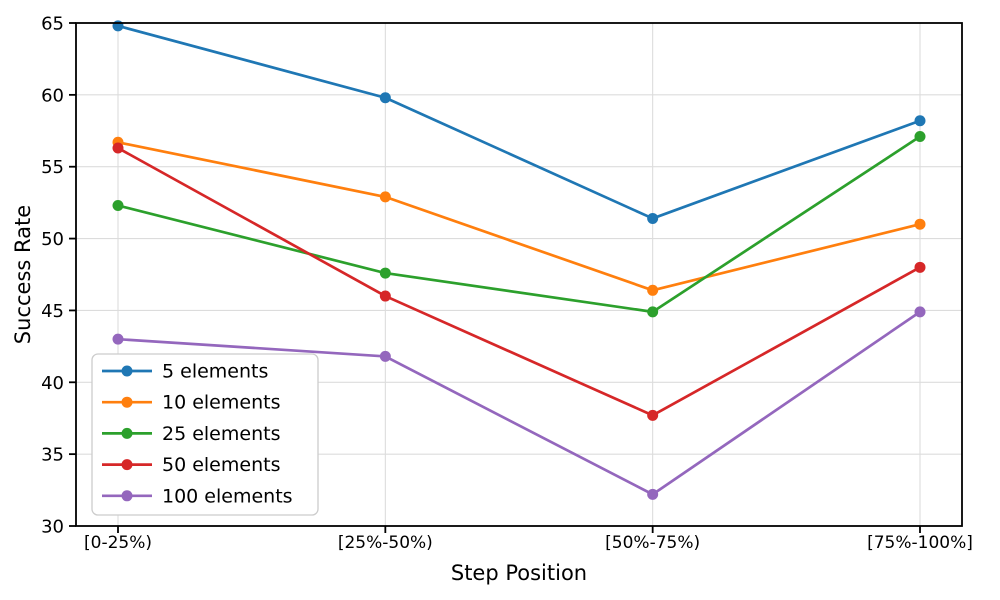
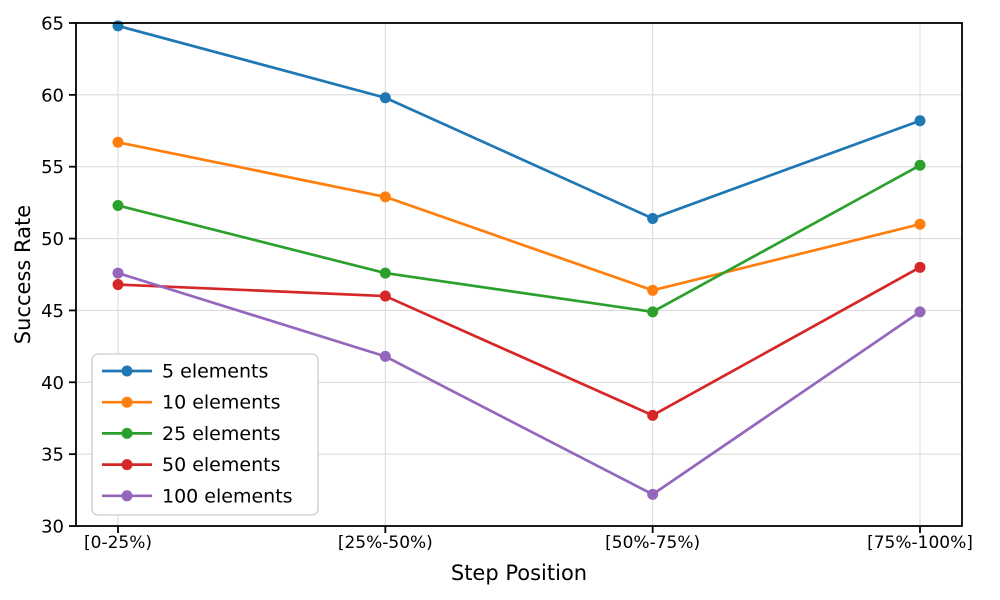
50 elements/[0-25%): 56.3 -> 46.8
100 elements/[0-25%): 43.0 -> 47.6
25 elements/[75%-100%]: 57.1 -> 55.1
